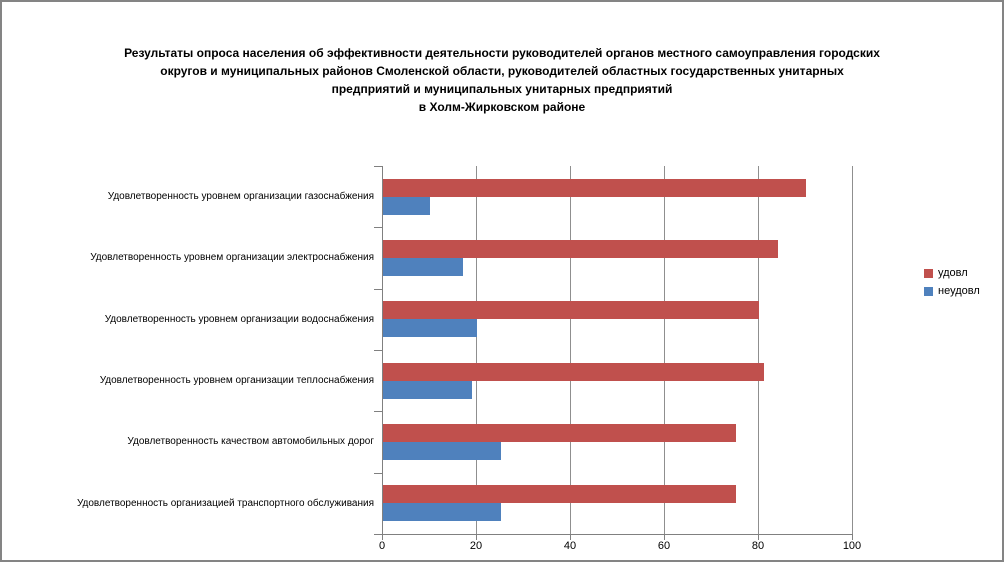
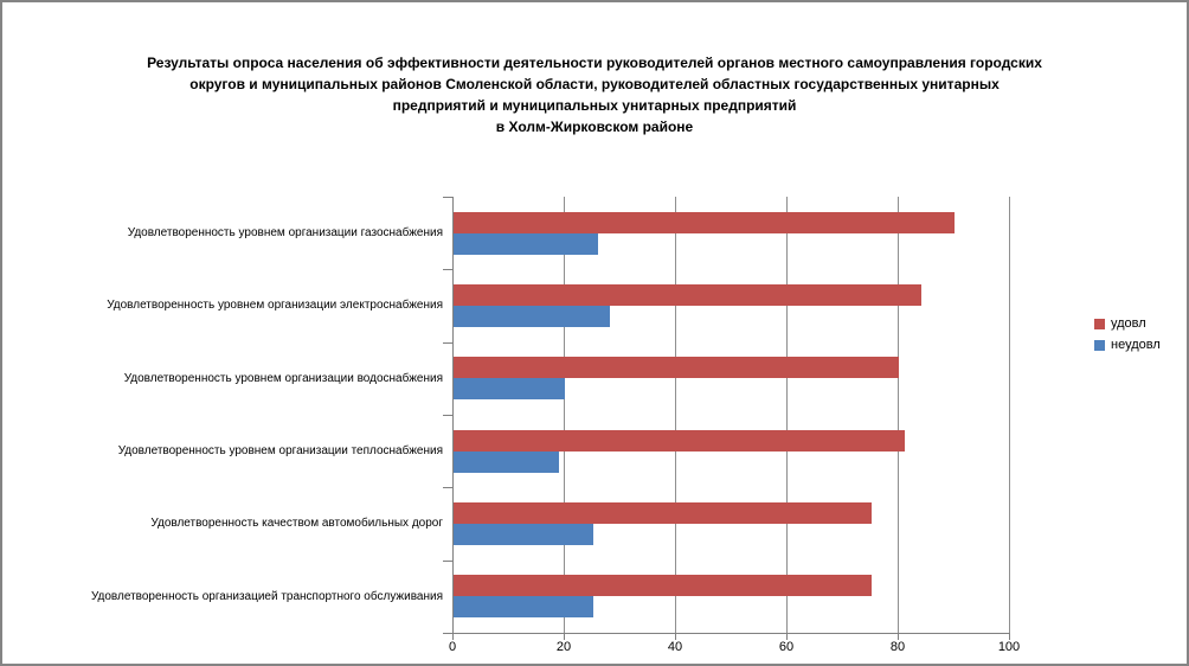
неудовл/Удовлетворенность уровнем организации газоснабжения: 10 -> 26
неудовл/Удовлетворенность уровнем организации электроснабжения: 17 -> 28
